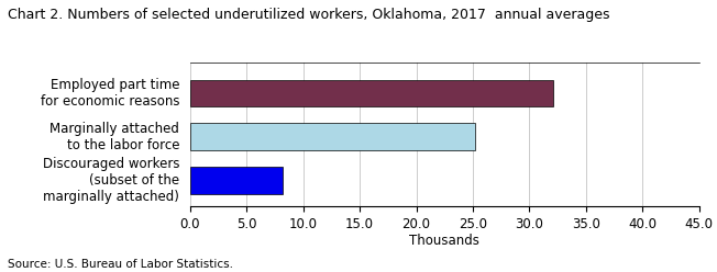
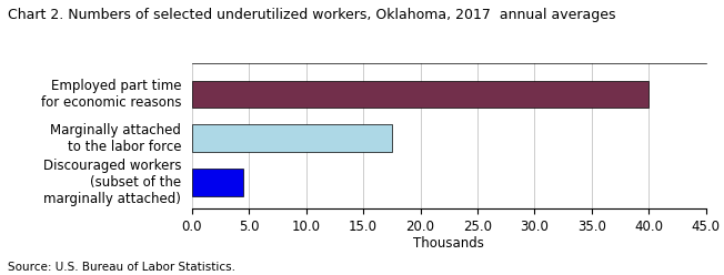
Employed part time for economic reasons: 32.1 -> 40.0
Marginally attached to the labor force: 25.2 -> 17.5
Discouraged workers (subset of the marginally attached): 8.2 -> 4.5
